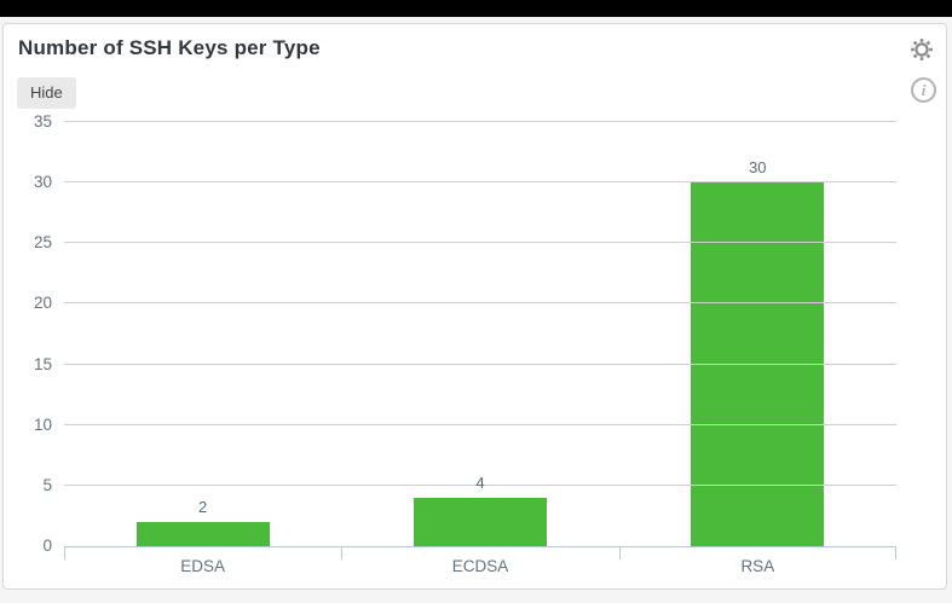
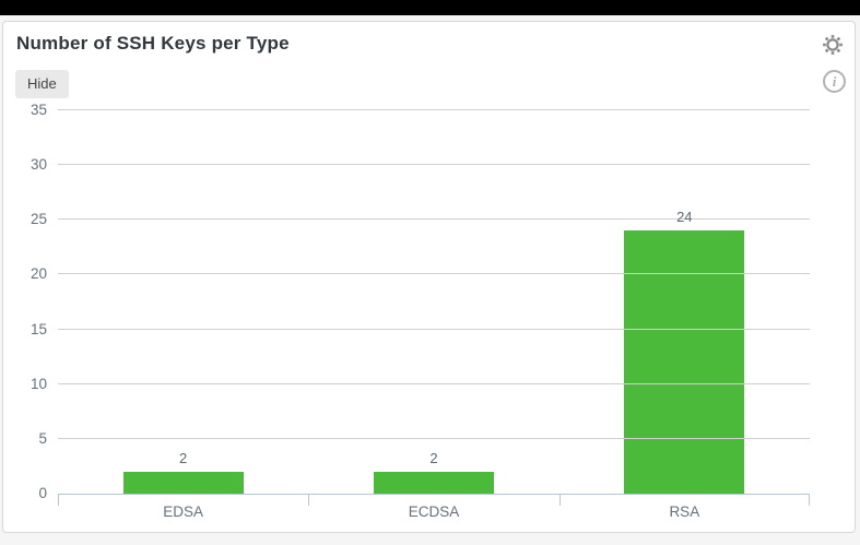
ECDSA: 4 -> 2
RSA: 30 -> 24
